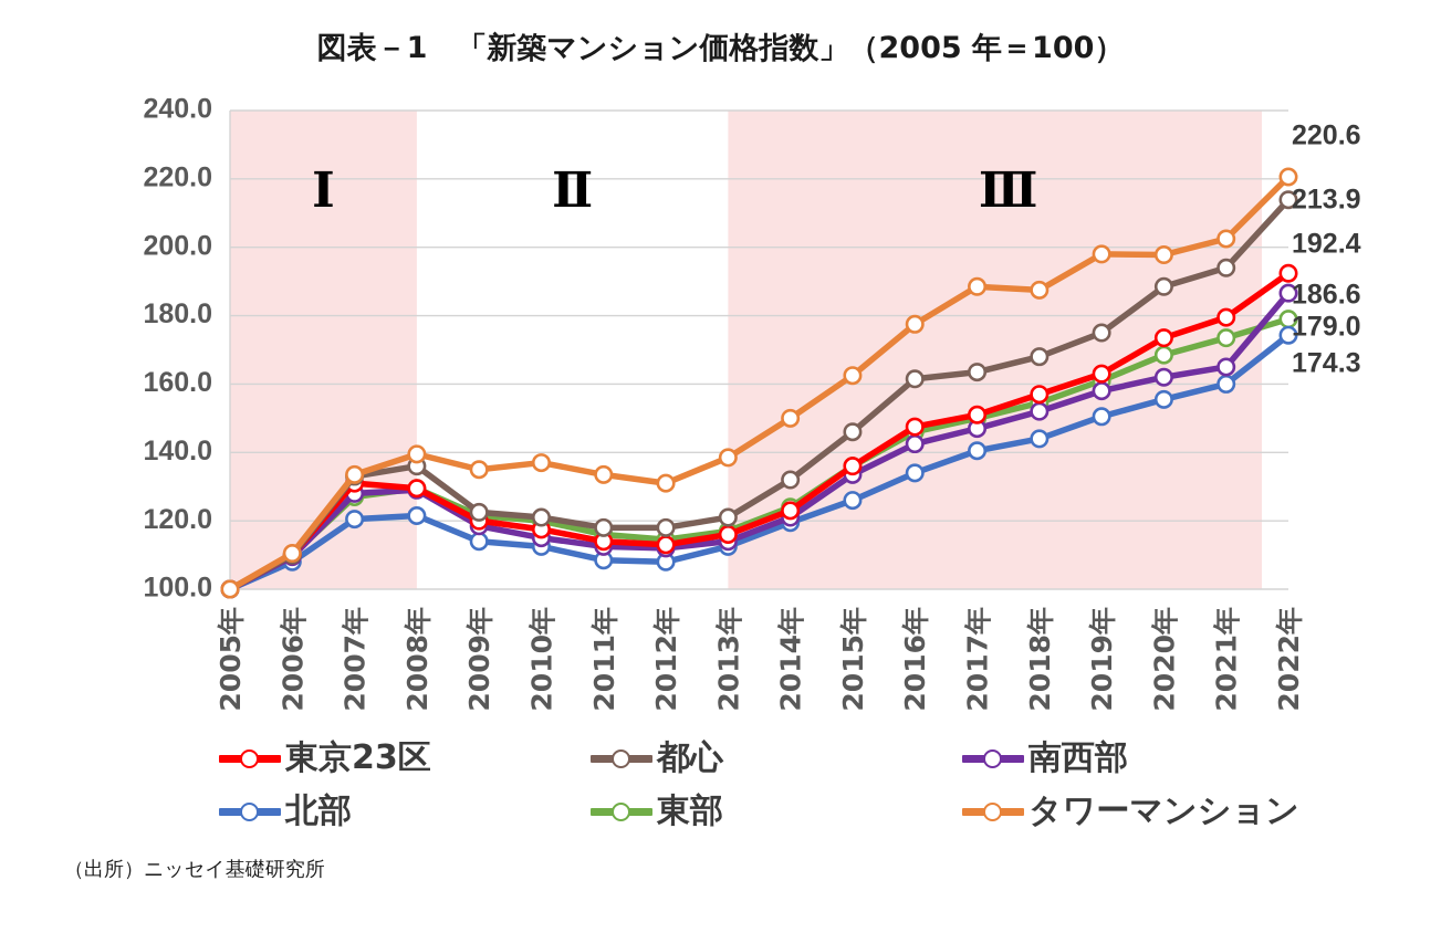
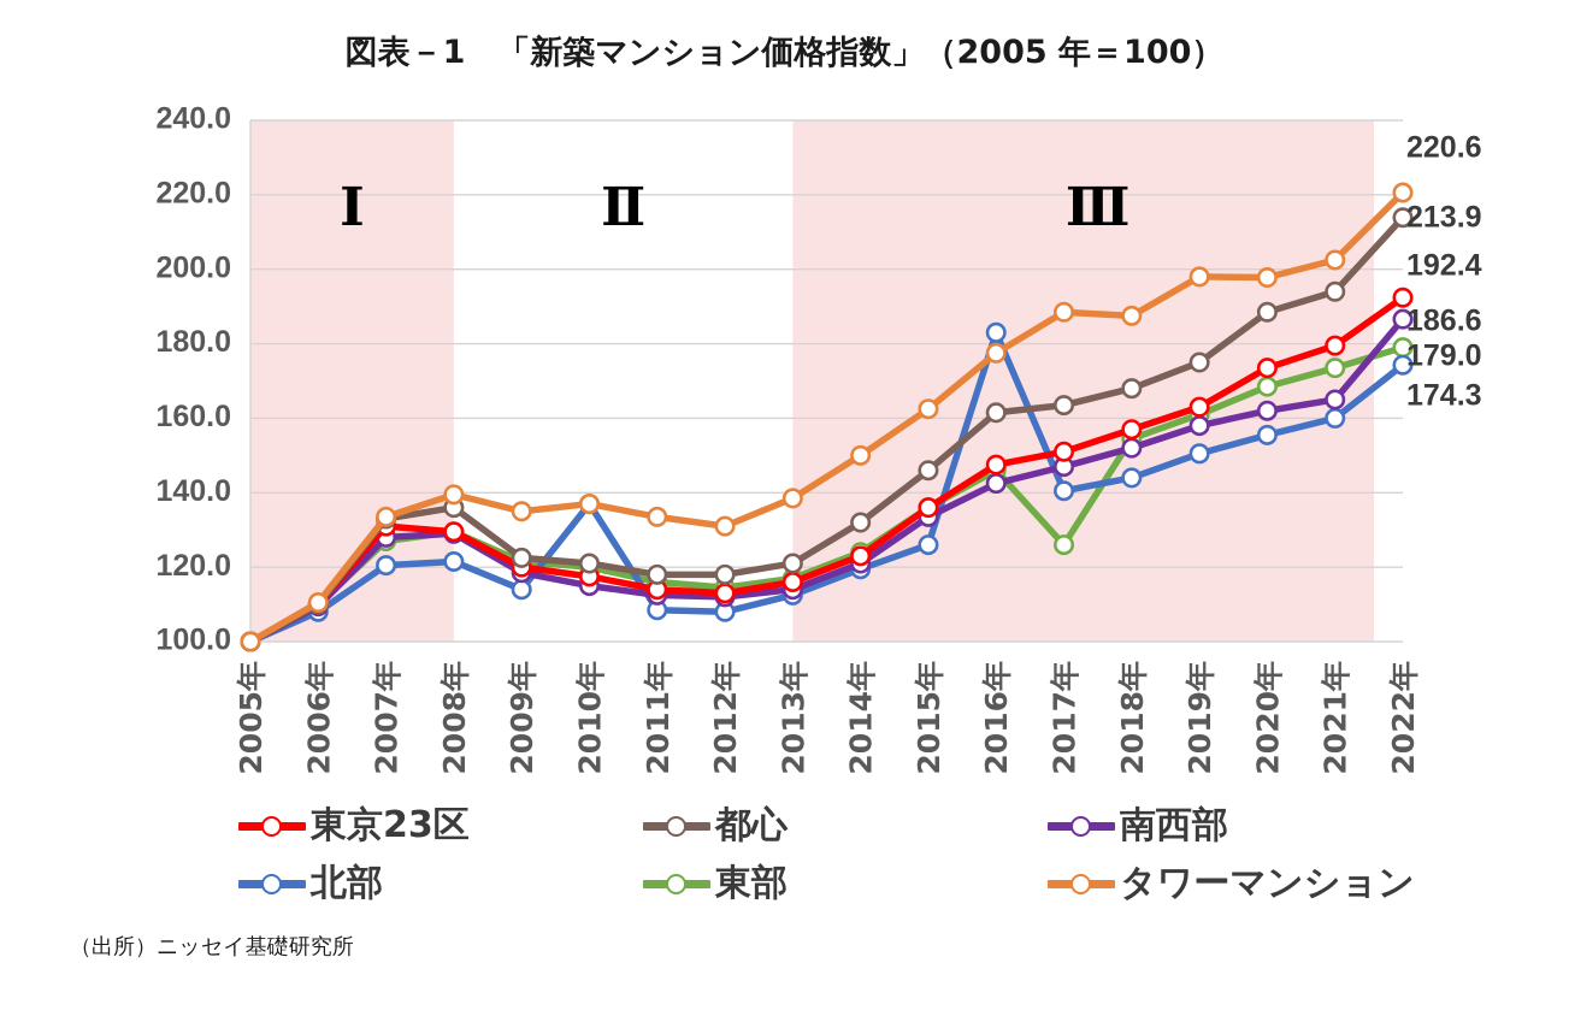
北部/2010年: 112 -> 137
北部/2016年: 134 -> 183
東部/2017年: 150 -> 126
